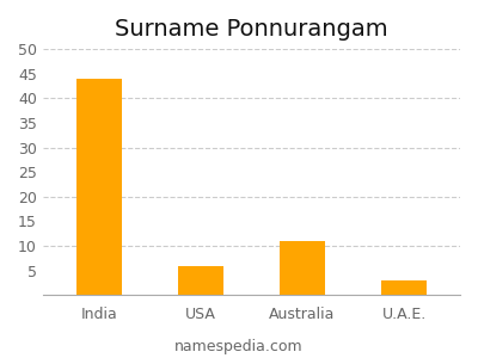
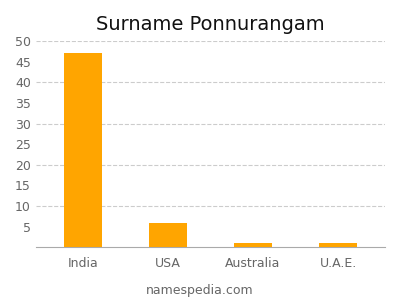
India: 44 -> 47
Australia: 11 -> 1
U.A.E.: 3 -> 1
